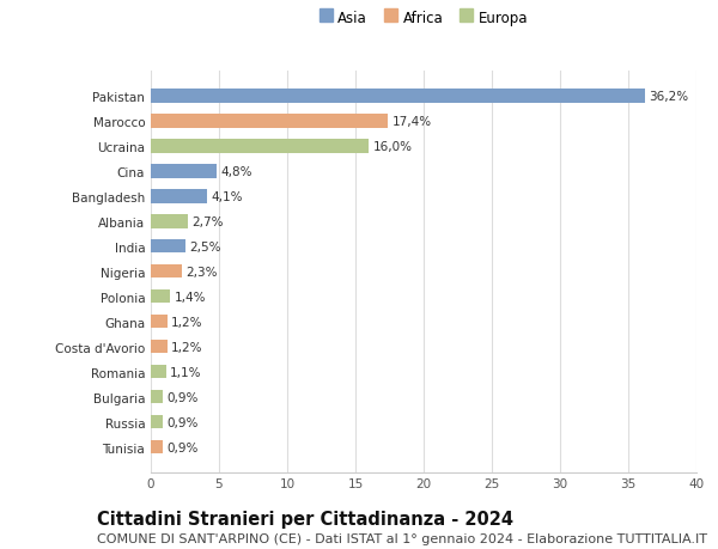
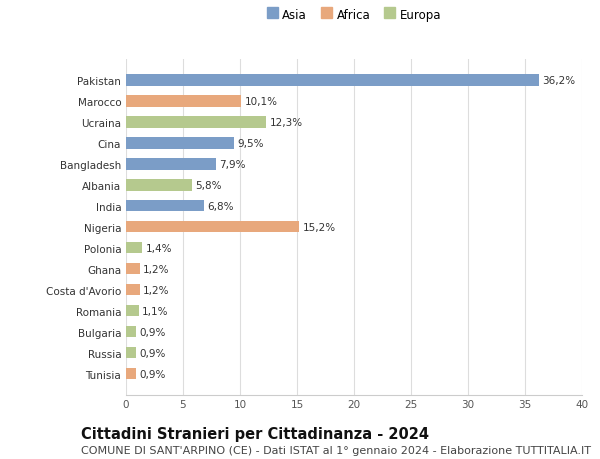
Marocco: 17,4% -> 10,1%
Ucraina: 16,0% -> 12,3%
Cina: 4,8% -> 9,5%
Bangladesh: 4,1% -> 7,9%
Albania: 2,7% -> 5,8%
India: 2,5% -> 6,8%
Nigeria: 2,3% -> 15,2%
